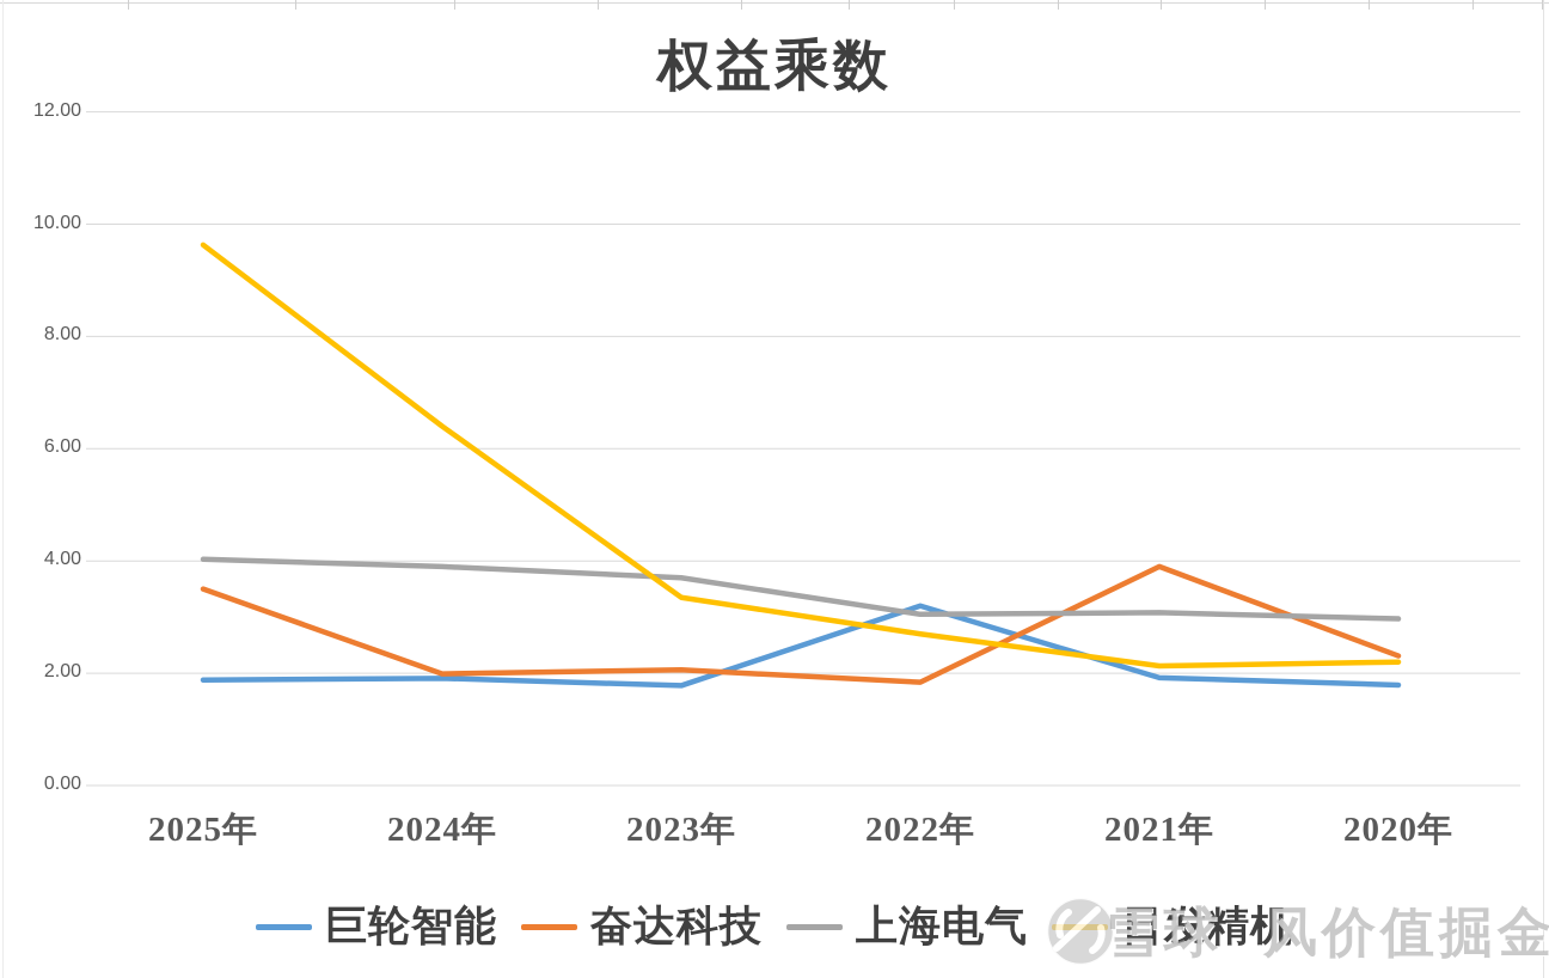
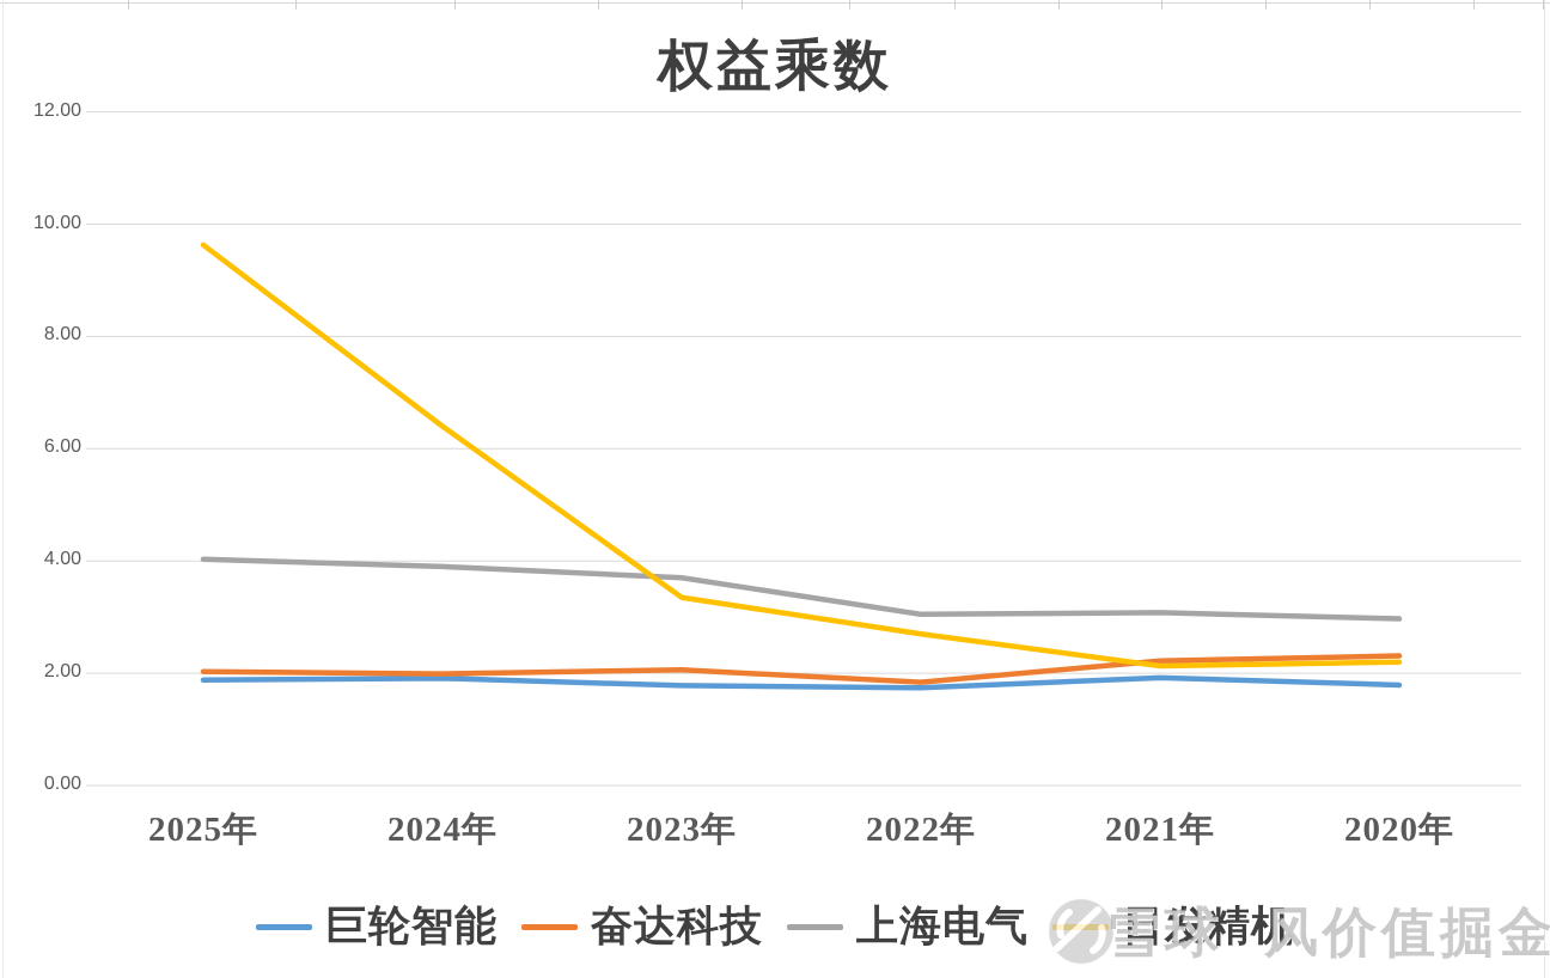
奋达科技/2025年: 3.5 -> 2.0
巨轮智能/2022年: 3.2 -> 1.7
奋达科技/2021年: 3.9 -> 2.2
